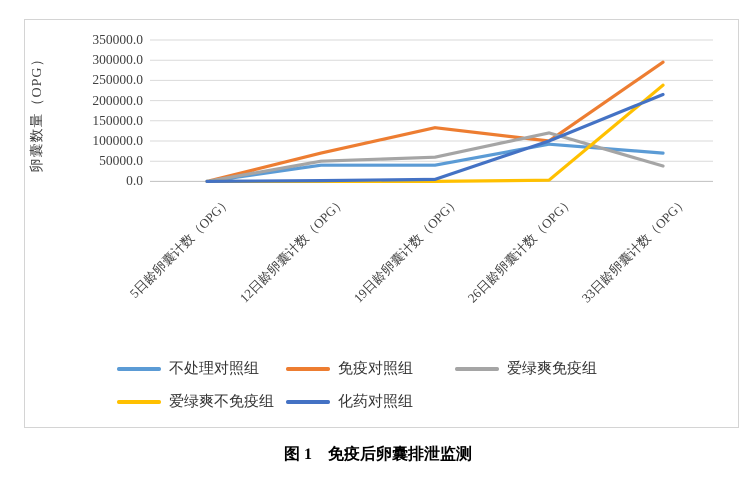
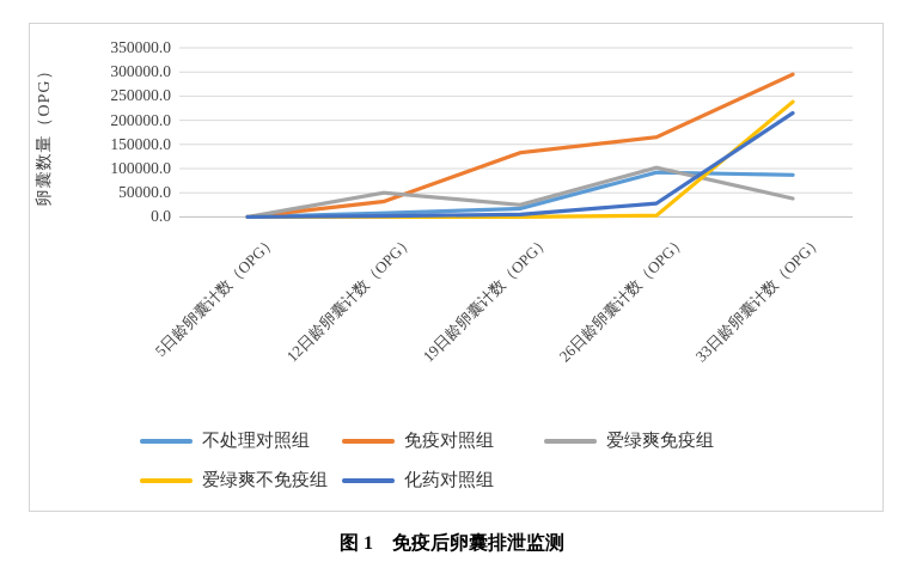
不处理对照组/12日龄卵囊计数（OPG）: 40000 -> 10000
免疫对照组/12日龄卵囊计数（OPG）: 70000 -> 30000
不处理对照组/19日龄卵囊计数（OPG）: 40000 -> 20000
爱绿爽免疫组/19日龄卵囊计数（OPG）: 60000 -> 20000
免疫对照组/26日龄卵囊计数（OPG）: 100000 -> 160000
爱绿爽免疫组/26日龄卵囊计数（OPG）: 120000 -> 100000
化药对照组/26日龄卵囊计数（OPG）: 100000 -> 30000
不处理对照组/33日龄卵囊计数（OPG）: 70000 -> 90000
